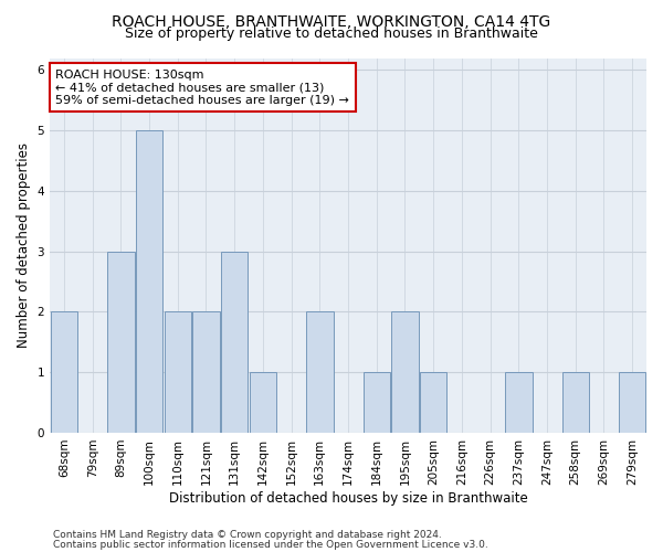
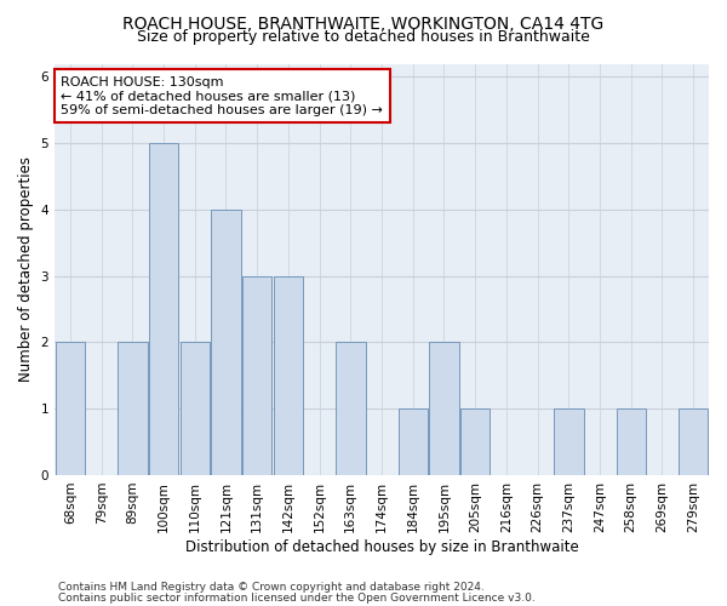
89sqm: 3 -> 2
121sqm: 2 -> 4
142sqm: 1 -> 3
